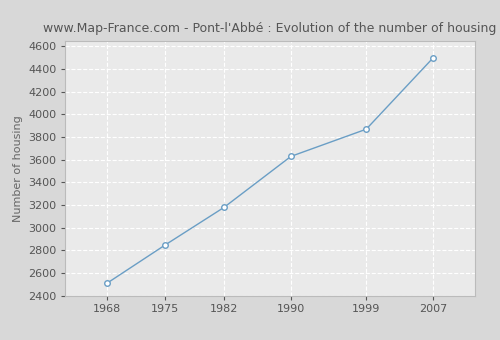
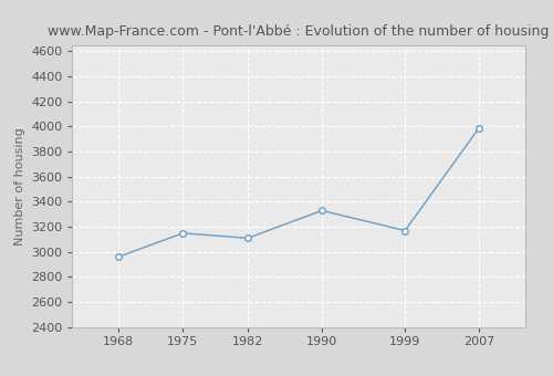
1968: 2510 -> 2960
1975: 2850 -> 3150
1982: 3180 -> 3110
1990: 3630 -> 3330
1999: 3870 -> 3170
2007: 4500 -> 3990
